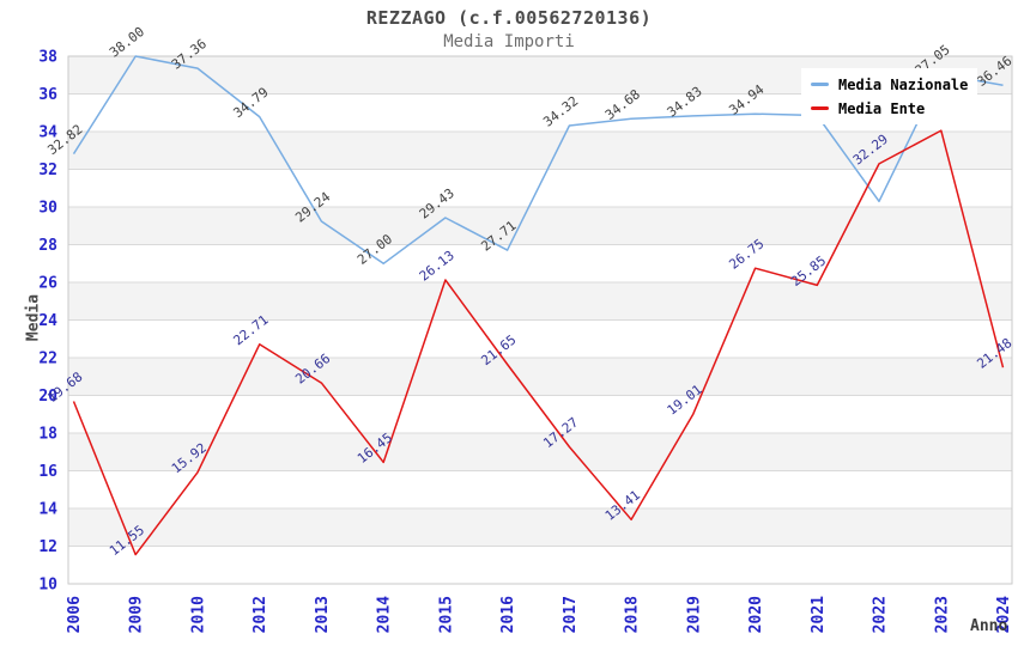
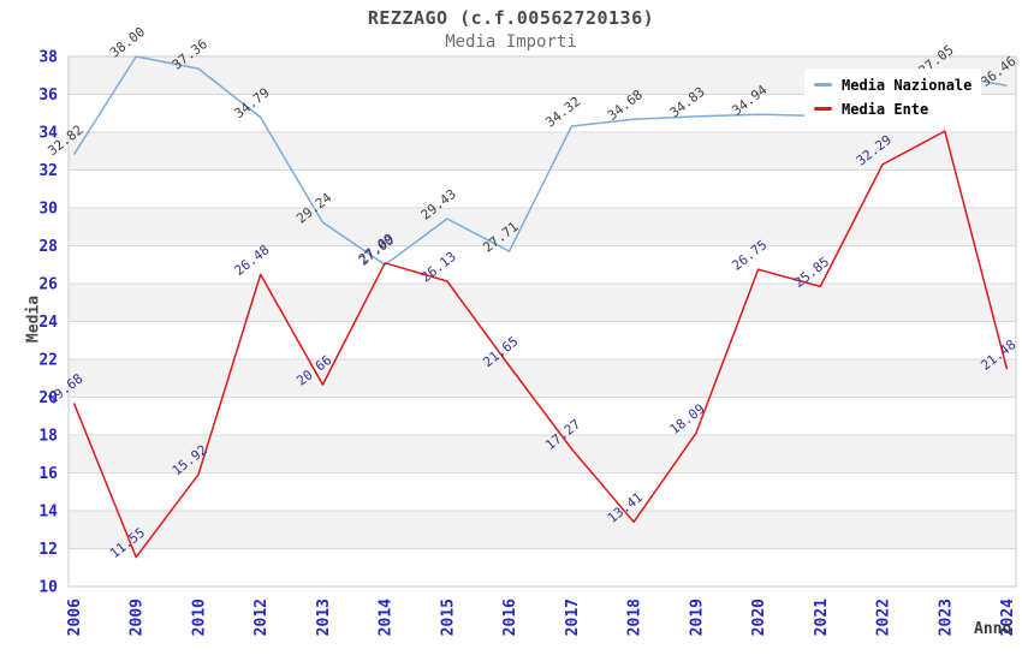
Media Ente/2012: 22.71 -> 26.48
Media Ente/2014: 16.45 -> 27.09
Media Ente/2019: 19.01 -> 18.09
Media Nazionale/2022: 30.3 -> 35.9
